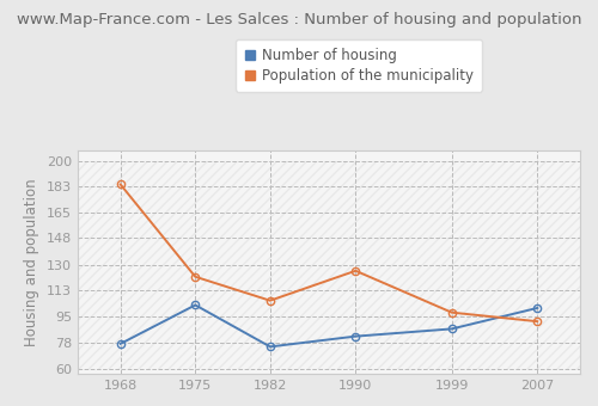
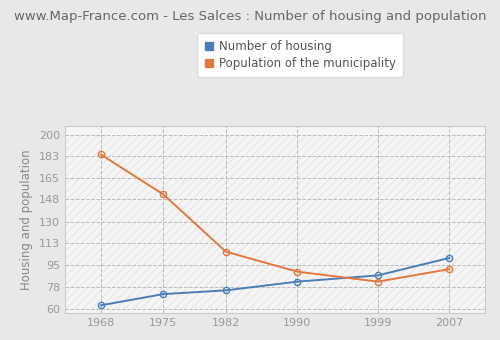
Number of housing/1968: 77 -> 63
Number of housing/1975: 103 -> 72
Population of the municipality/1975: 122 -> 152
Population of the municipality/1990: 126 -> 90
Population of the municipality/1999: 98 -> 82
